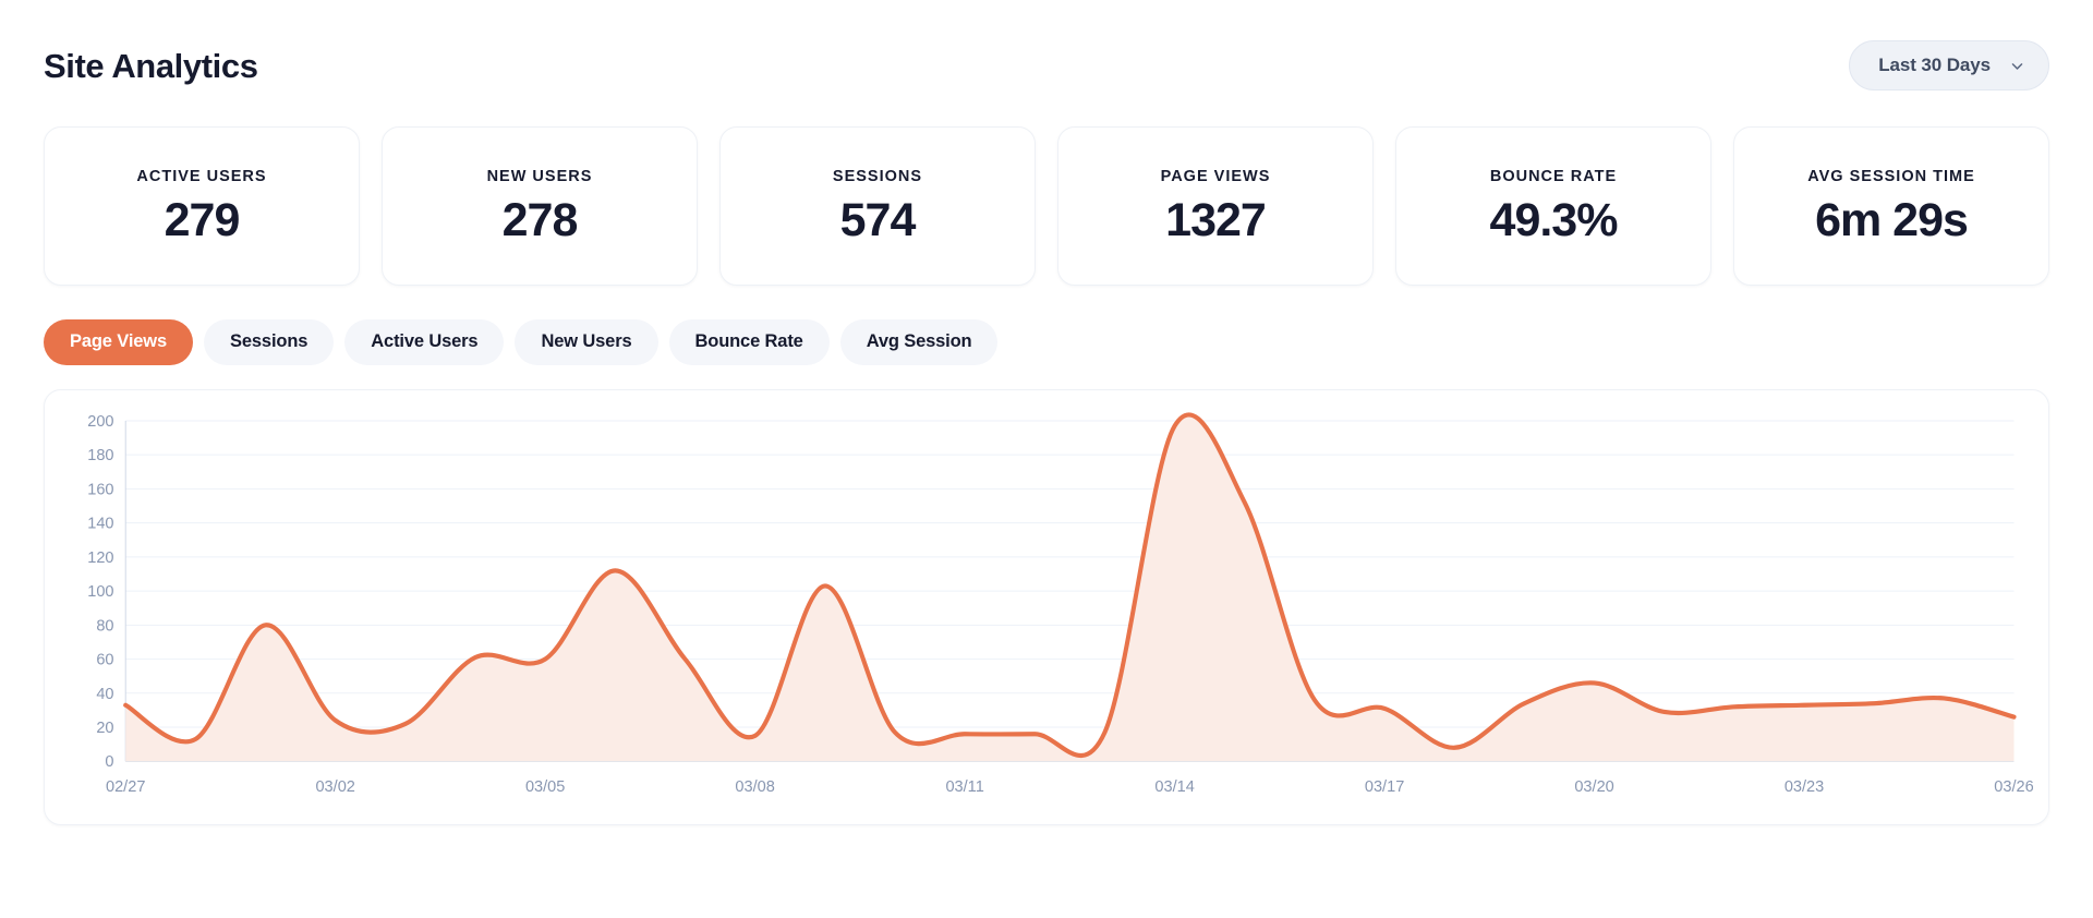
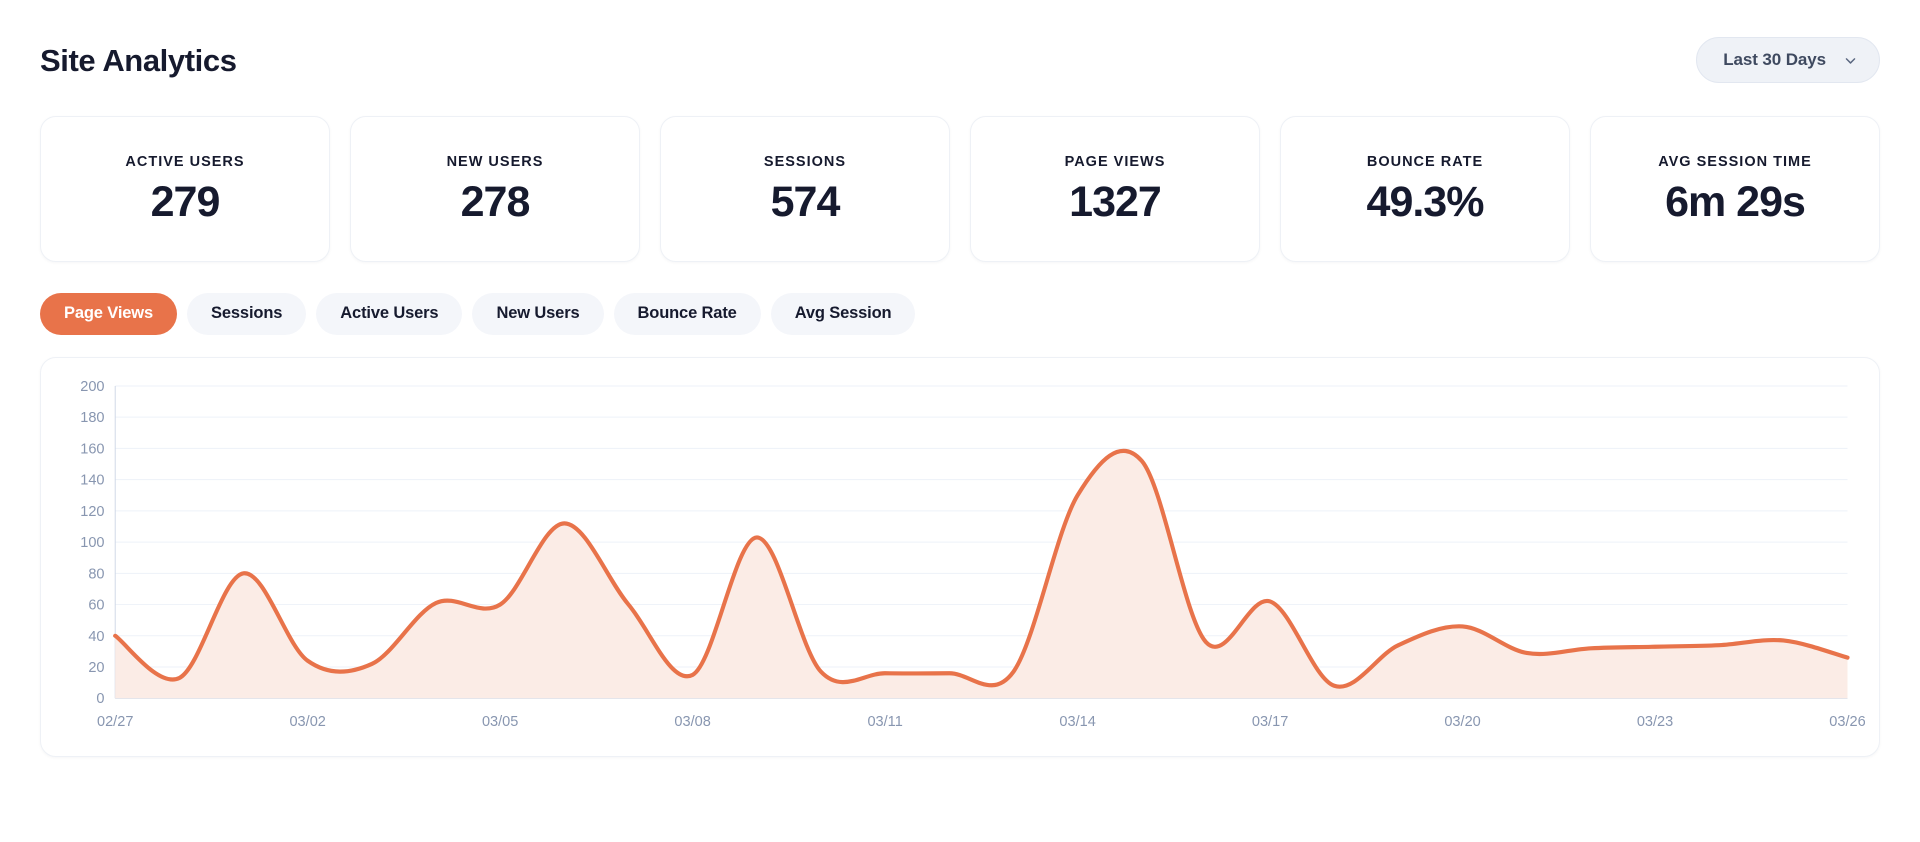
02/27: 33 -> 40
03/14: 197 -> 130
03/17: 31 -> 62
